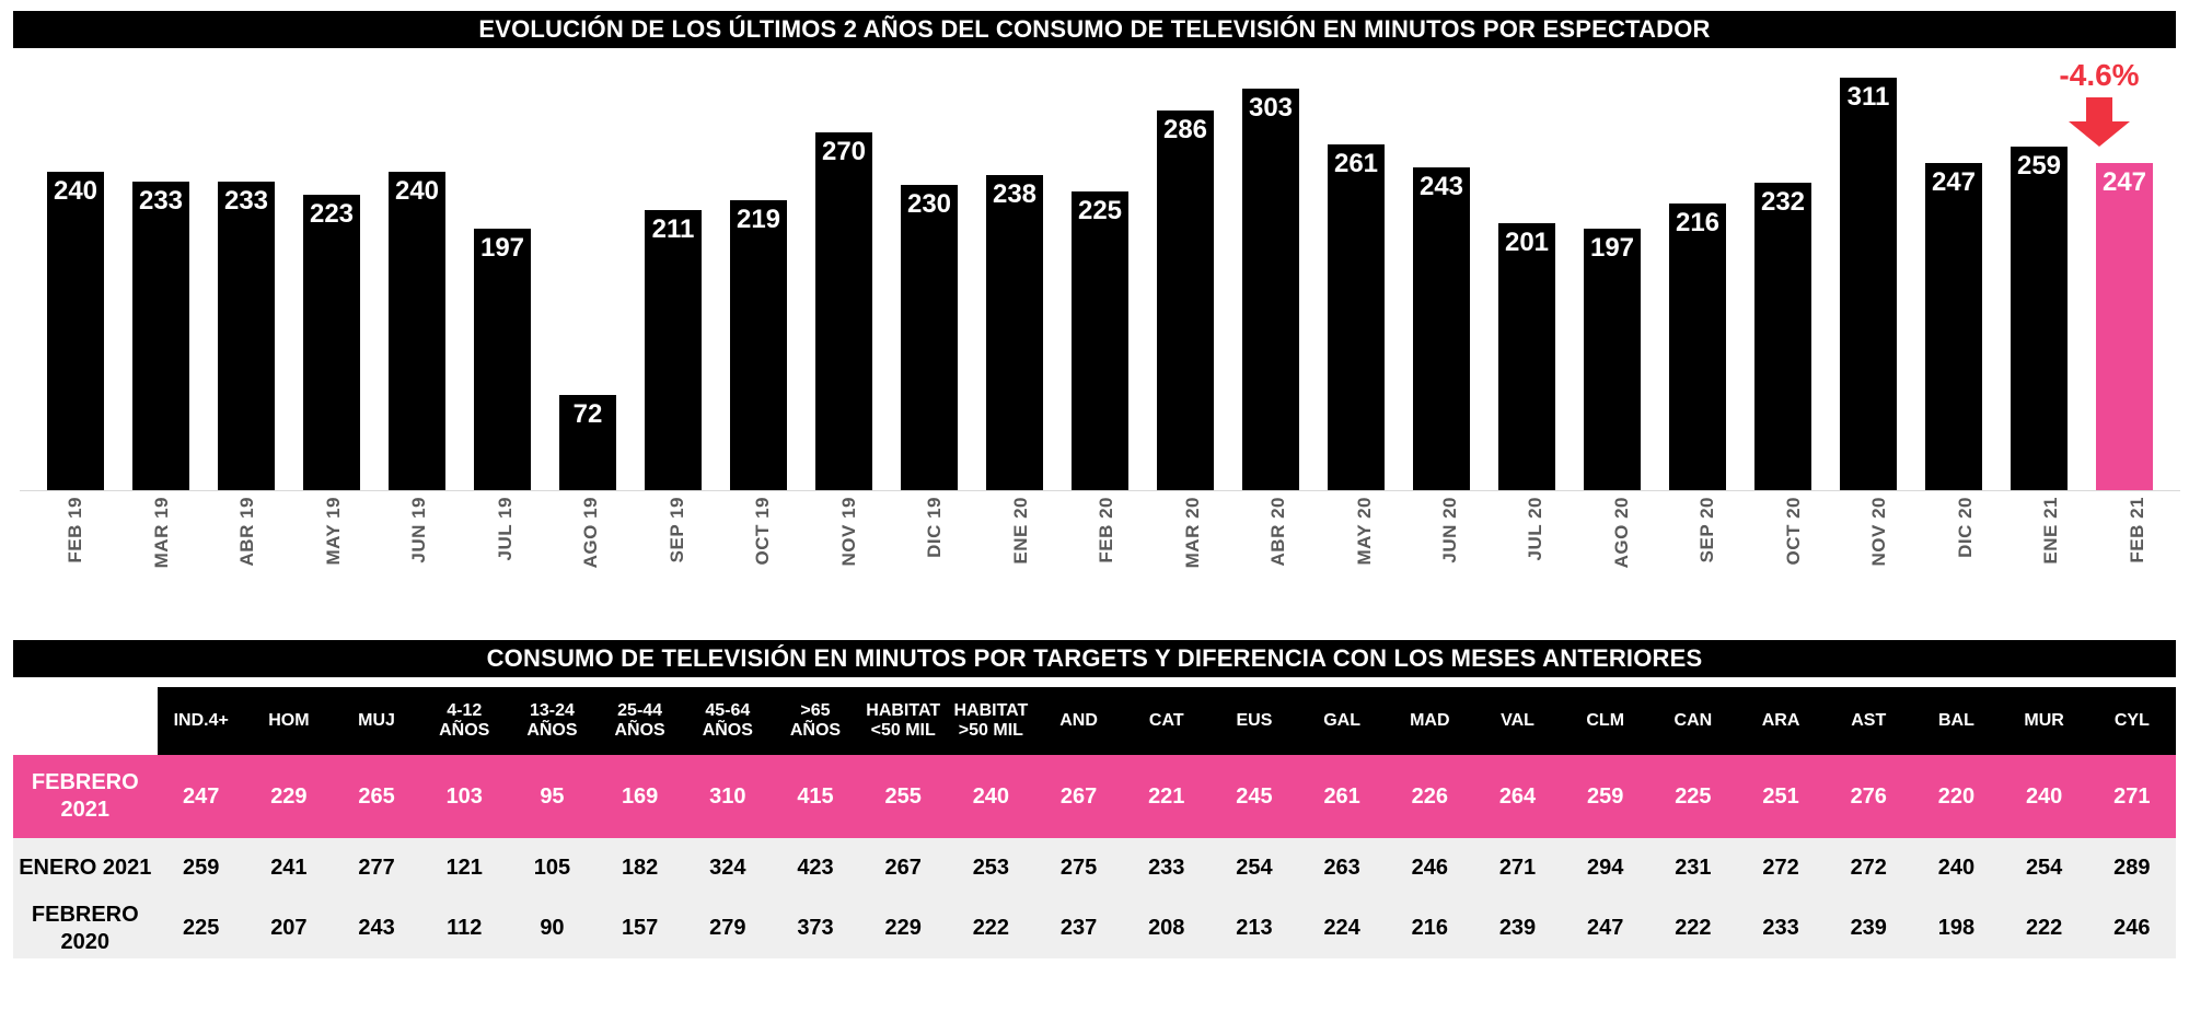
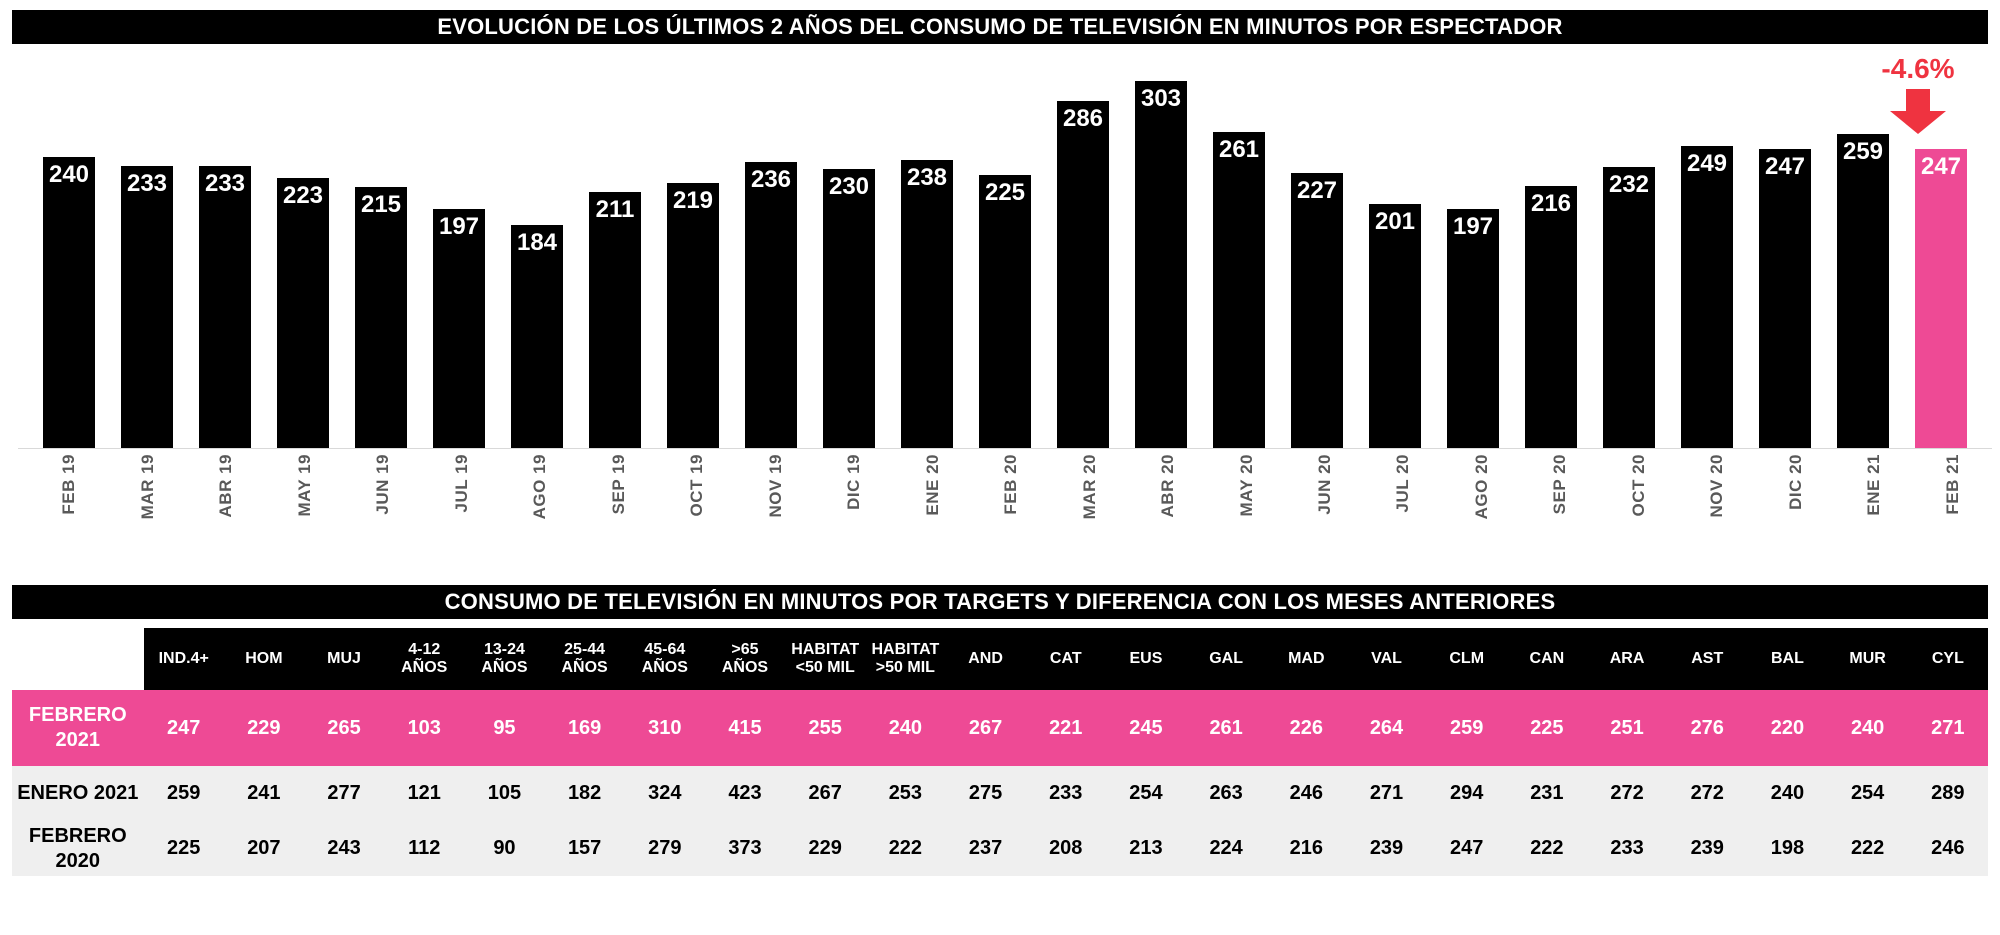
JUN 19: 240 -> 215
AGO 19: 72 -> 184
NOV 19: 270 -> 236
JUN 20: 243 -> 227
NOV 20: 311 -> 249
